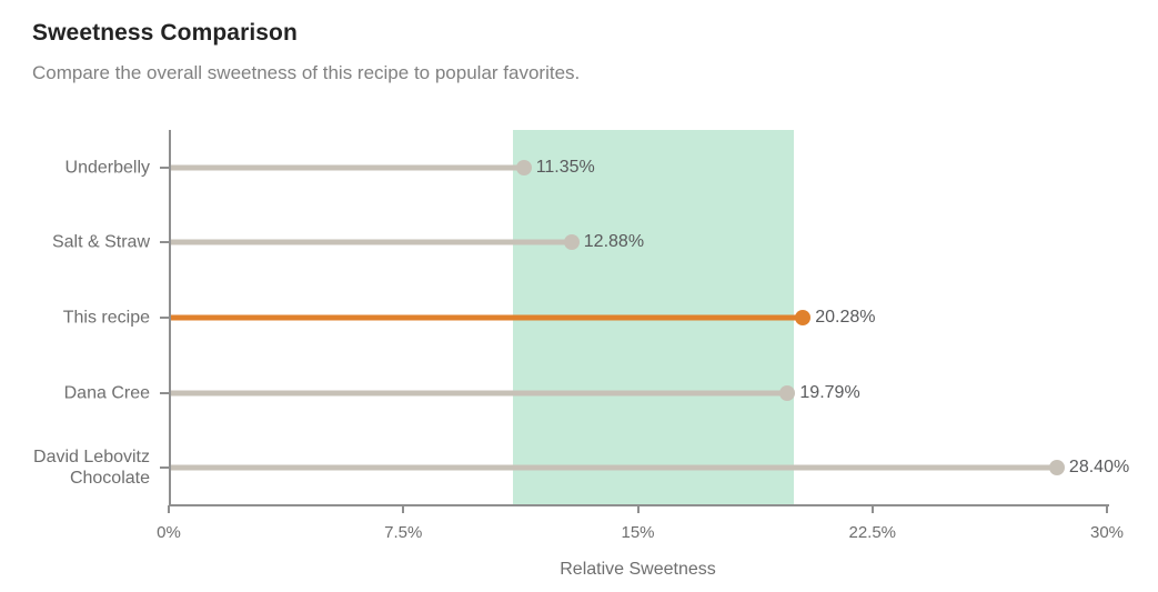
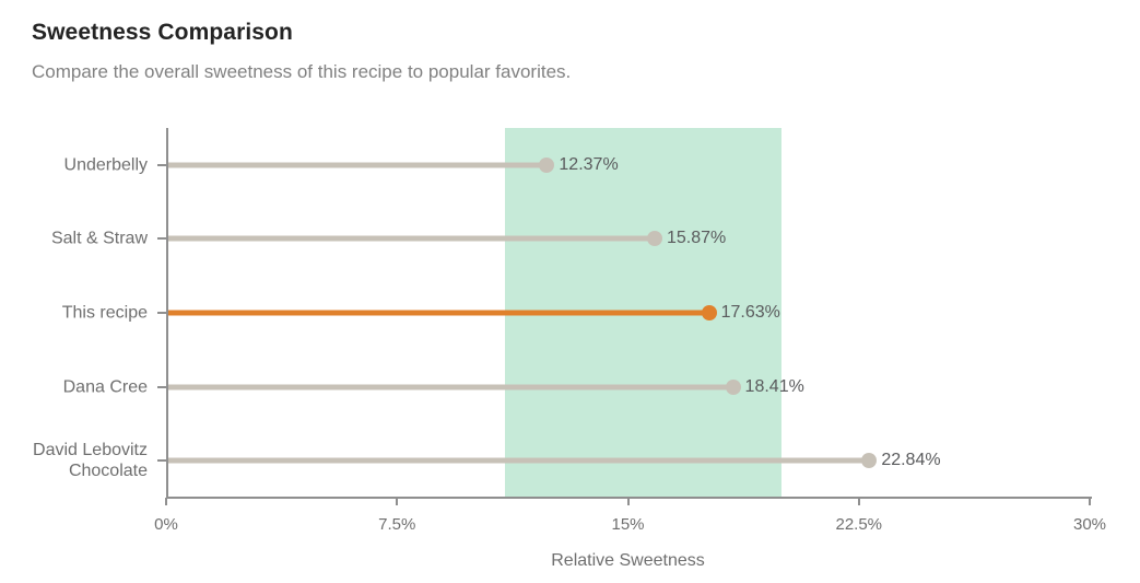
Underbelly: 11.35% -> 12.37%
Salt & Straw: 12.88% -> 15.87%
This recipe: 20.28% -> 17.63%
Dana Cree: 19.79% -> 18.41%
David Lebovitz Chocolate: 28.40% -> 22.84%
